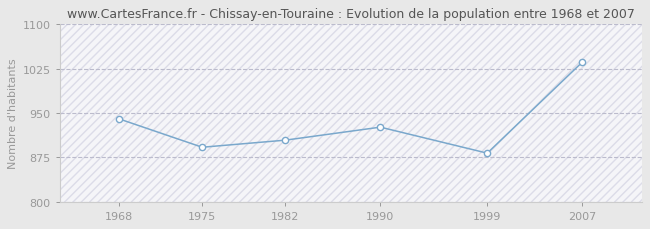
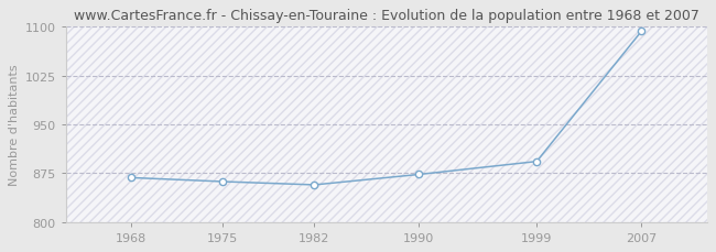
1968: 940 -> 868
1975: 892 -> 862
1982: 904 -> 857
1990: 926 -> 873
1999: 882 -> 893
2007: 1036 -> 1093
